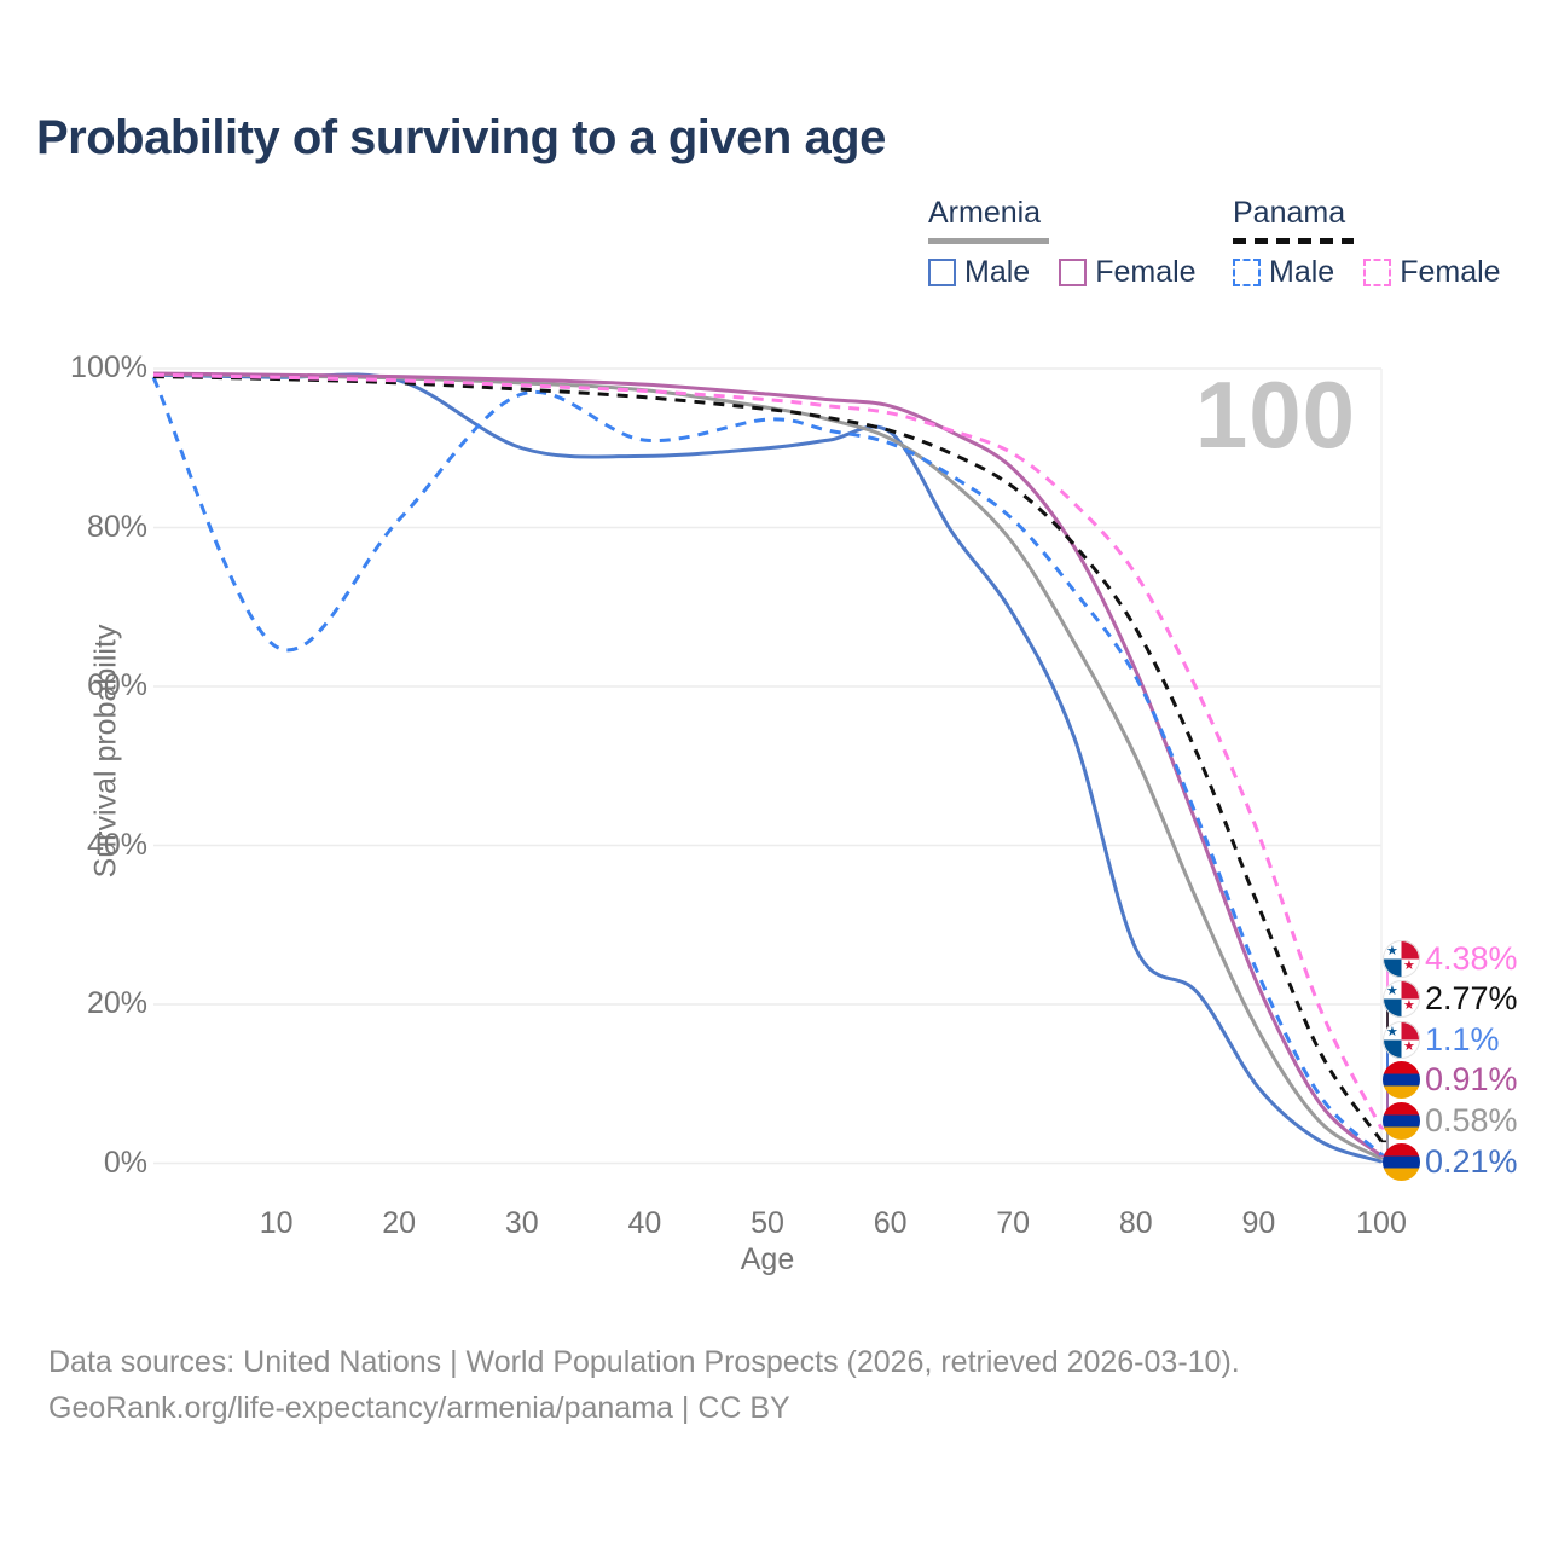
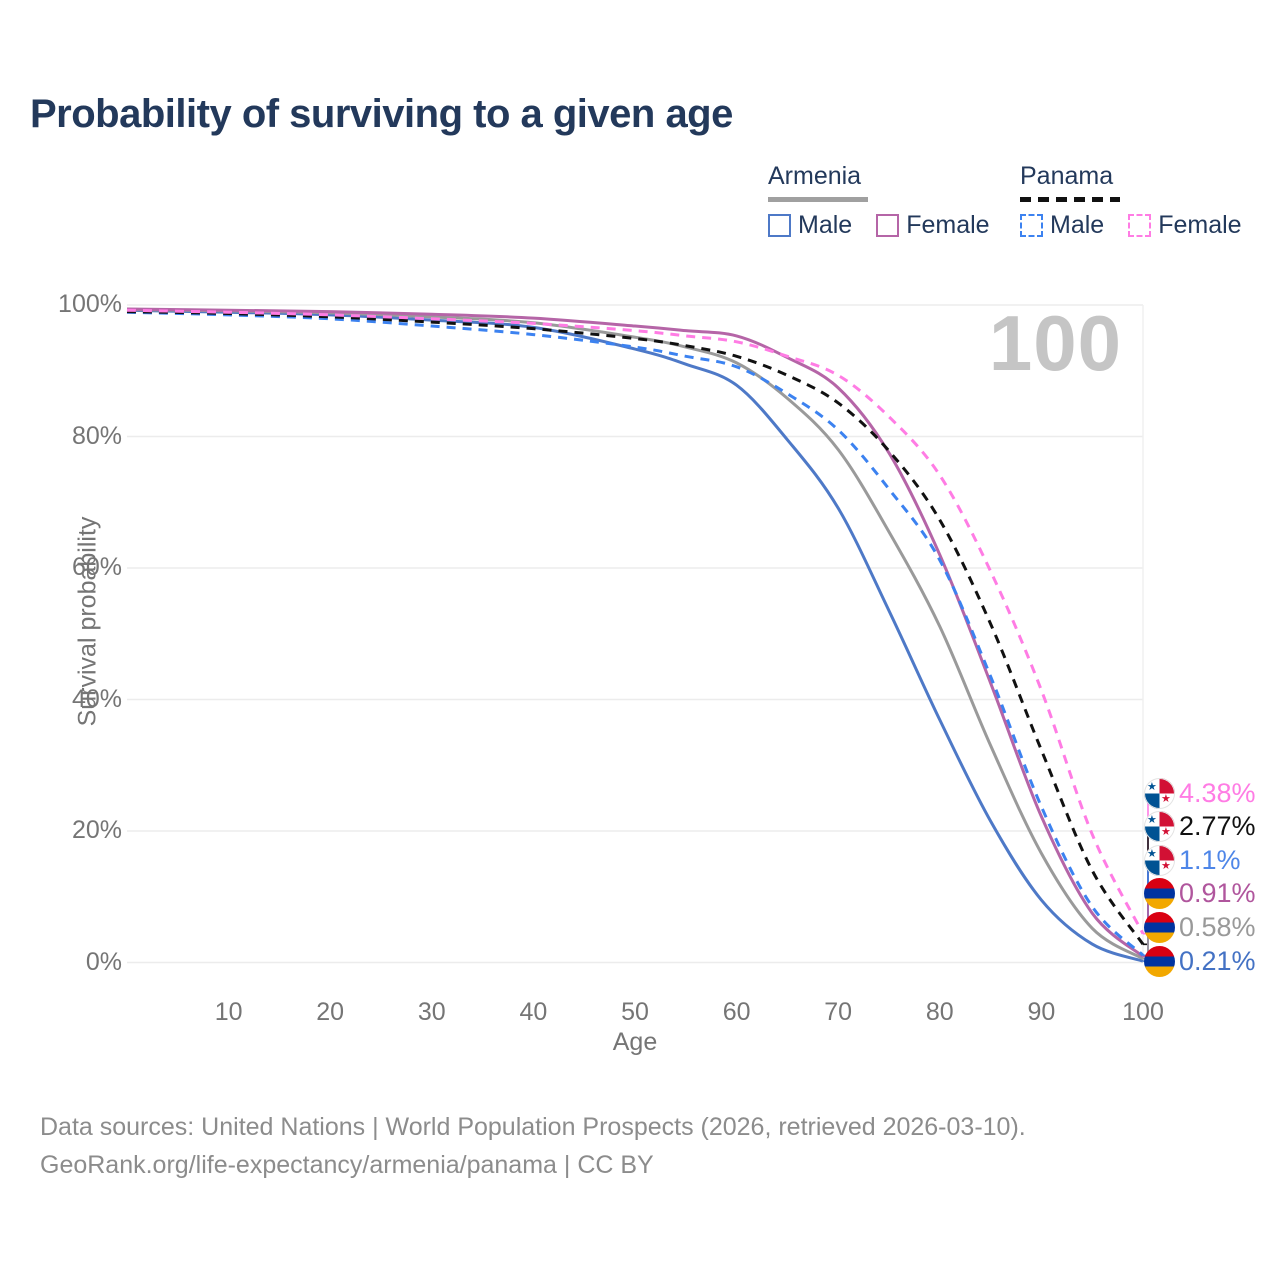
Panama Male/10: 65% -> 98%
Panama Male/20: 81% -> 98%
Armenia Male/30: 90% -> 98%
Armenia Male/40: 89% -> 97%
Panama Male/40: 91% -> 96%
Armenia Male/50: 90% -> 93%
Armenia Male/60: 92% -> 88%
Armenia Male/80: 27% -> 37%
